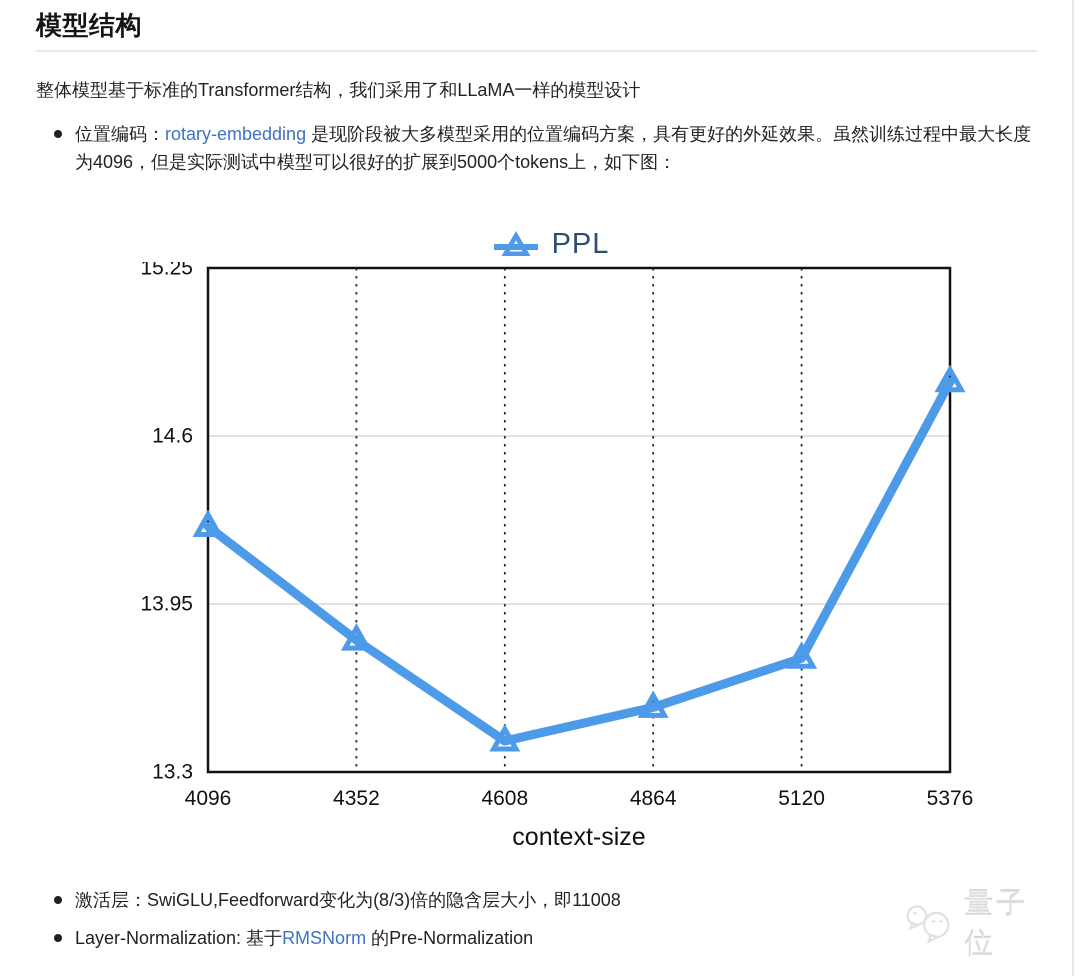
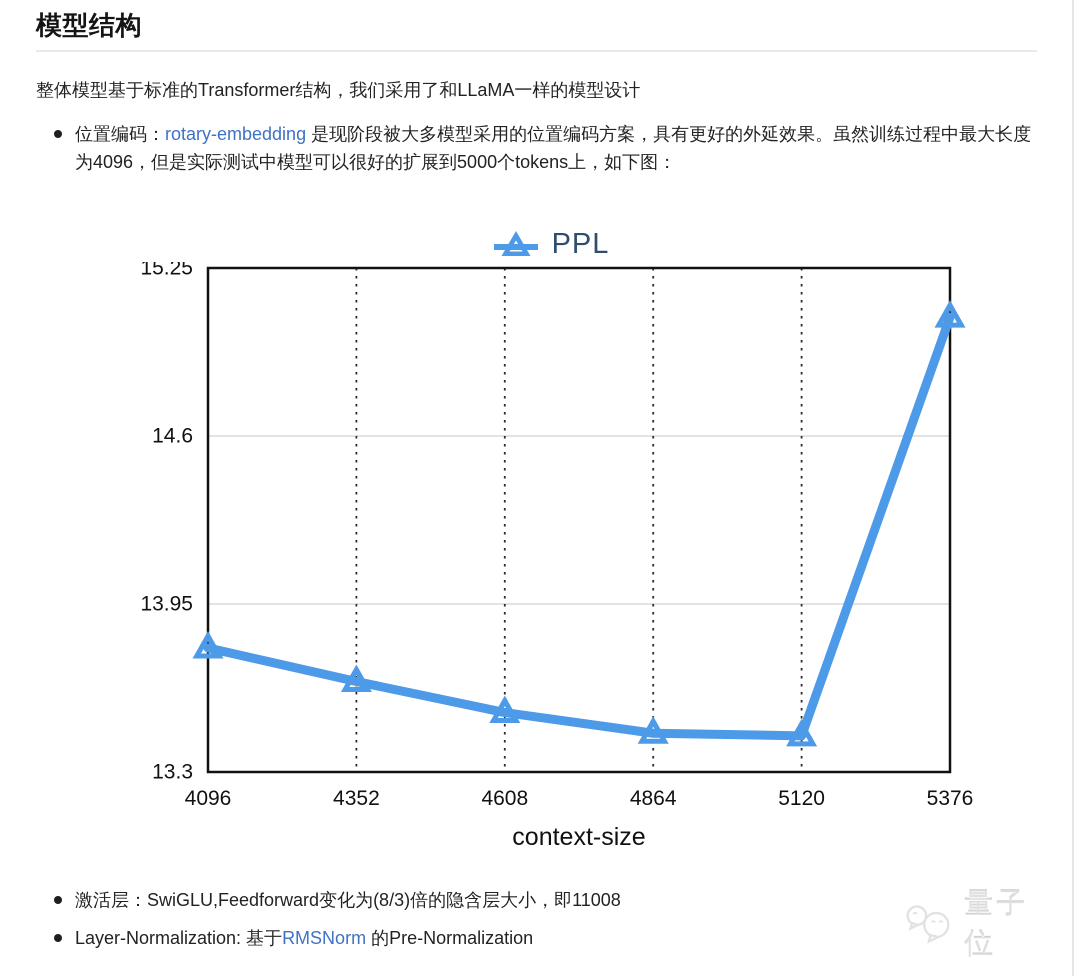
4096: 14.25 -> 13.78
4352: 13.81 -> 13.65
4608: 13.42 -> 13.53
4864: 13.55 -> 13.45
5120: 13.74 -> 13.44
5376: 14.81 -> 15.06
